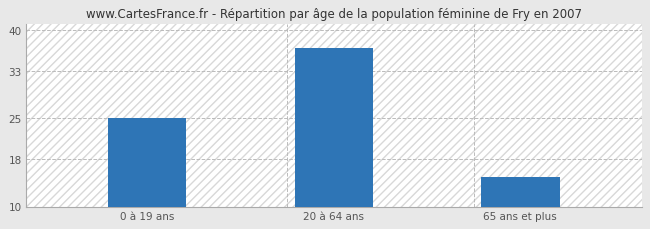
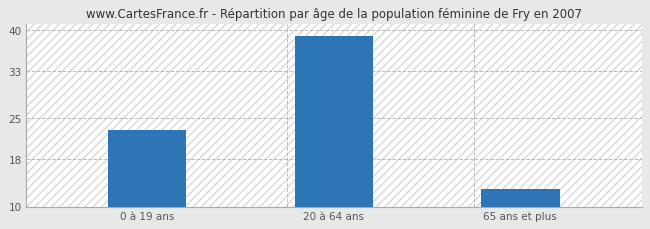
0 à 19 ans: 25 -> 23
20 à 64 ans: 37 -> 39
65 ans et plus: 15 -> 13
